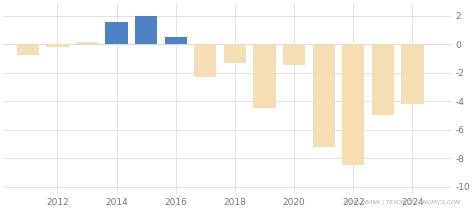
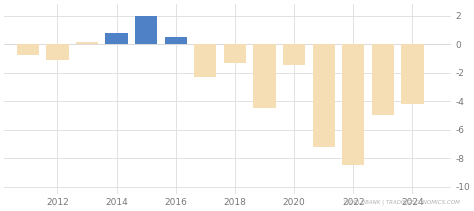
2012: -0.2 -> -1.1
2014: 1.6 -> 0.8
